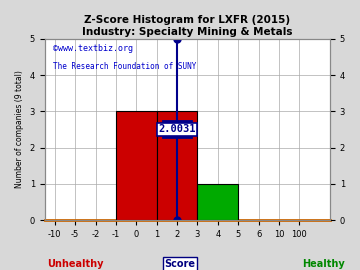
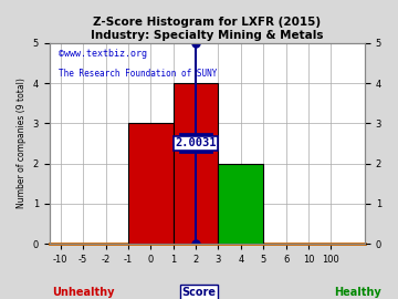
2: 3 -> 4
4: 1 -> 2
